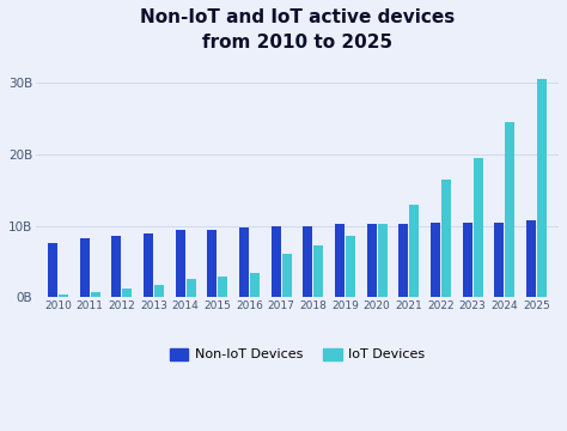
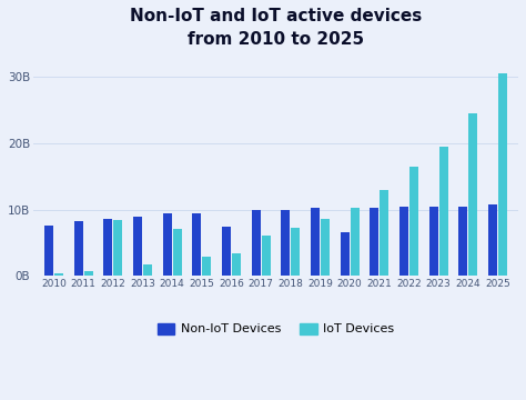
IoT Devices/2012: 1.3B -> 8.4B
IoT Devices/2014: 2.6B -> 7.0B
Non-IoT Devices/2016: 9.7B -> 7.4B
Non-IoT Devices/2020: 10.2B -> 6.6B
